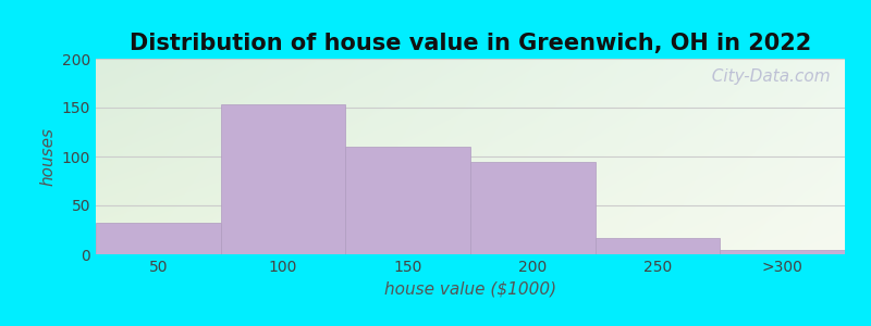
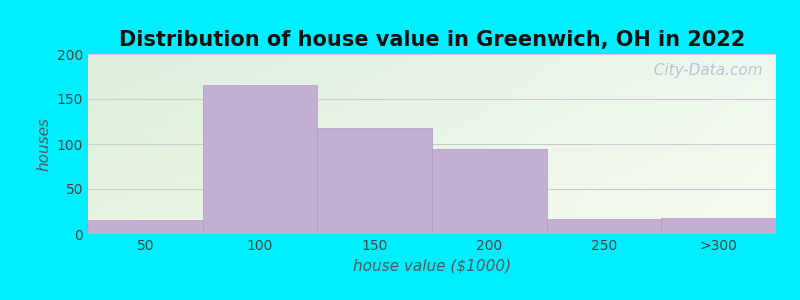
50: 32 -> 16
100: 153 -> 166
150: 110 -> 118
>300: 4 -> 18
